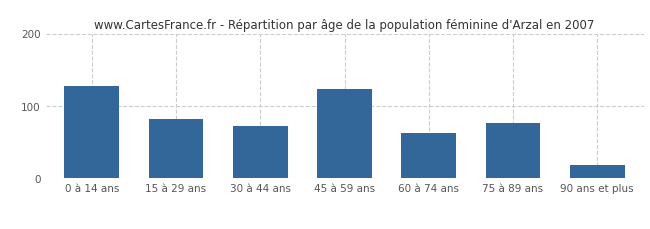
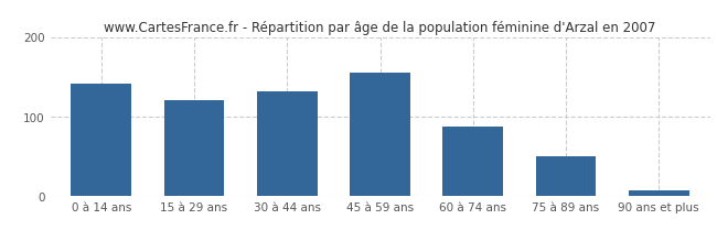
0 à 14 ans: 128 -> 142
15 à 29 ans: 82 -> 120
30 à 44 ans: 72 -> 132
45 à 59 ans: 124 -> 155
60 à 74 ans: 62 -> 87
75 à 89 ans: 76 -> 50
90 ans et plus: 18 -> 7
